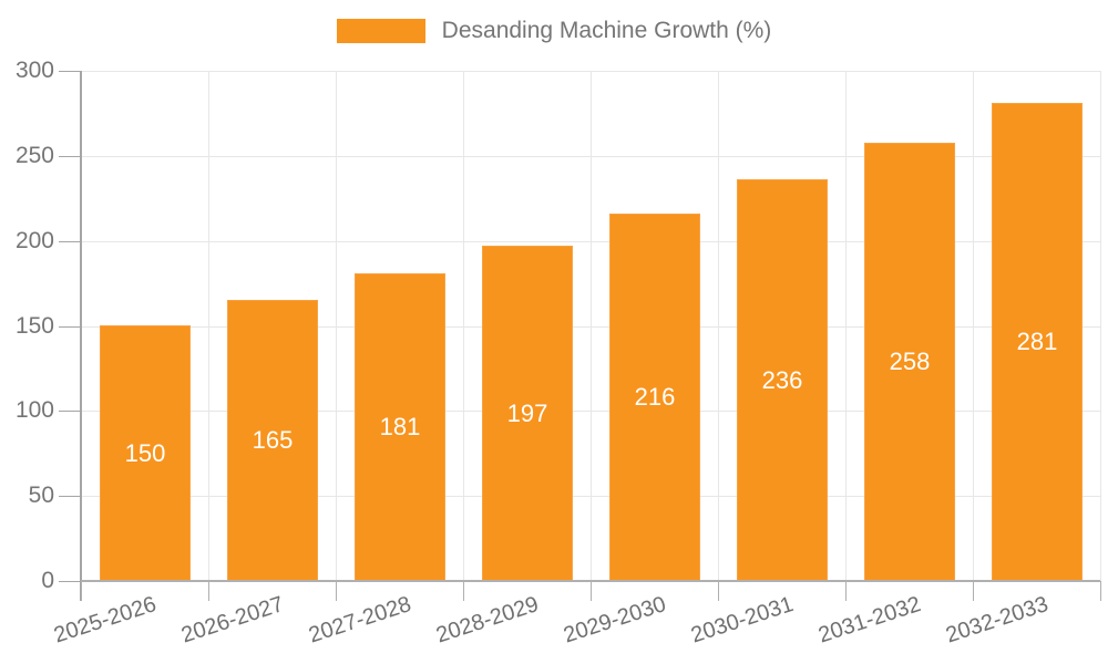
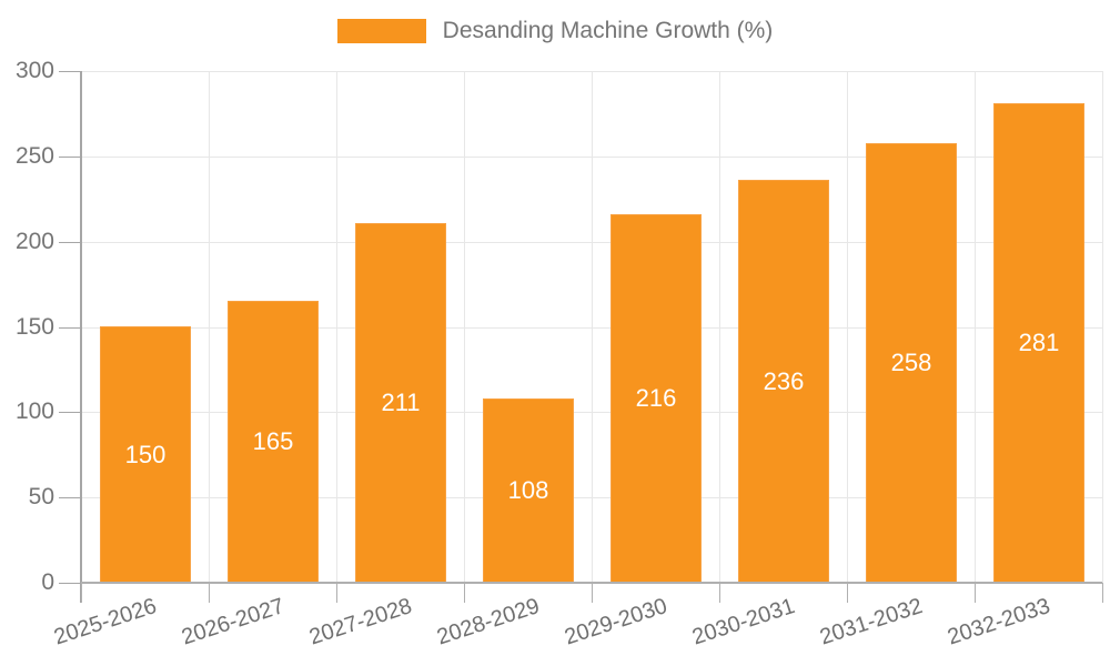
2027-2028: 181 -> 211
2028-2029: 197 -> 108
